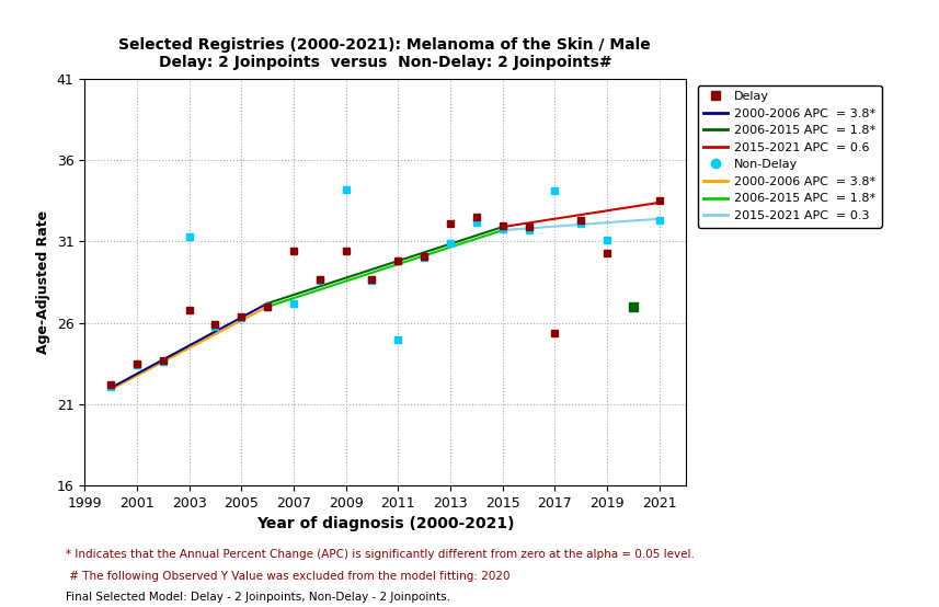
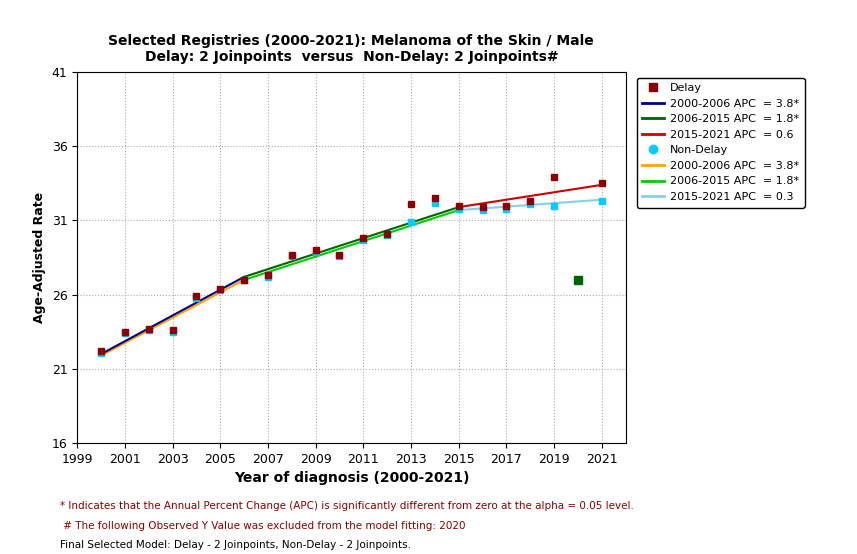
Delay/2003: 26.8 -> 23.6
Non-Delay/2003: 31.3 -> 23.5
Delay/2007: 30.4 -> 27.3
Delay/2009: 30.4 -> 29.0
Non-Delay/2009: 34.2 -> 28.9
Non-Delay/2011: 25.0 -> 29.7
Delay/2017: 25.4 -> 32.0
Non-Delay/2017: 34.1 -> 31.8
Delay/2019: 30.3 -> 33.9
Non-Delay/2019: 31.1 -> 32.0
